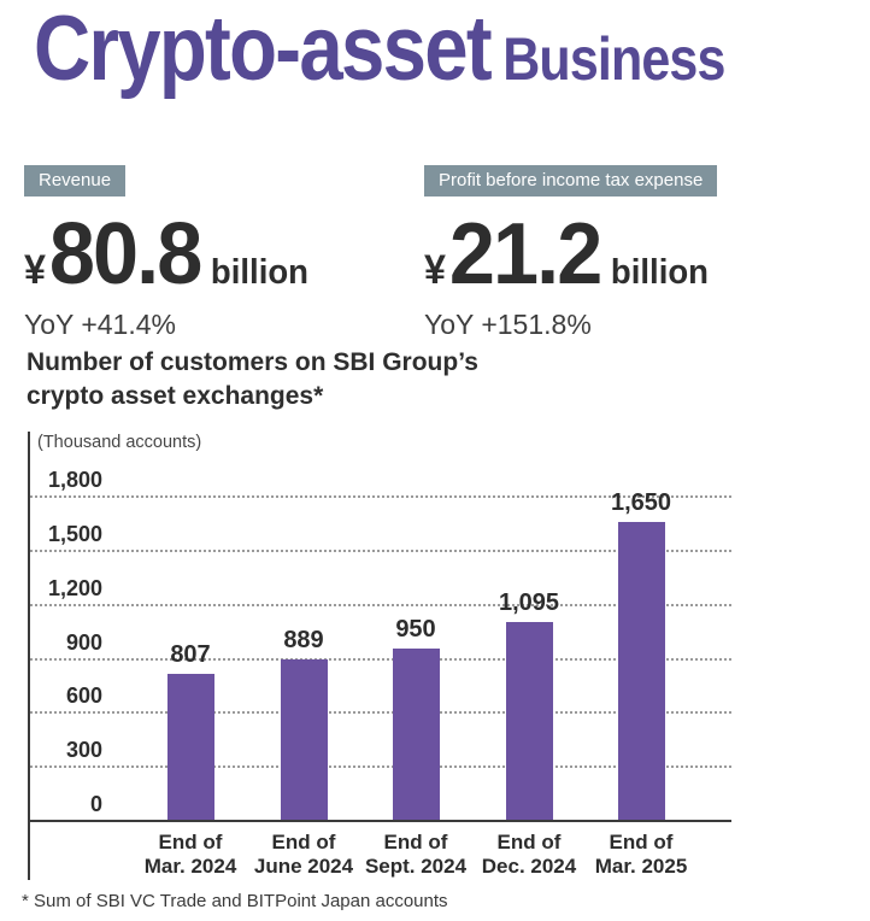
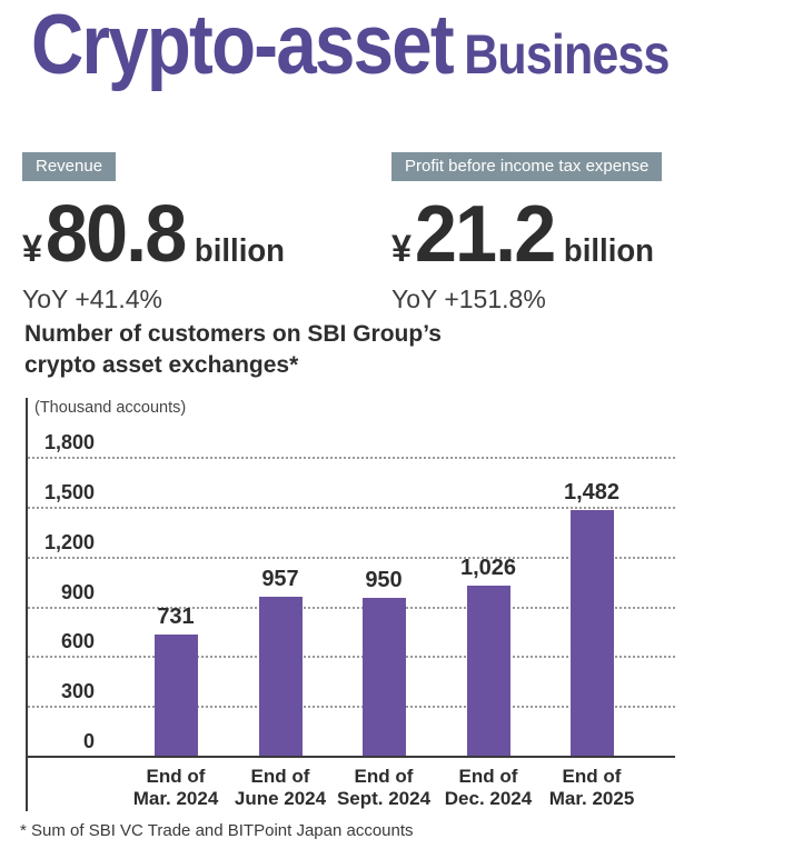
End of Mar. 2024: 807 -> 731
End of June 2024: 889 -> 957
End of Dec. 2024: 1,095 -> 1,026
End of Mar. 2025: 1,650 -> 1,482
